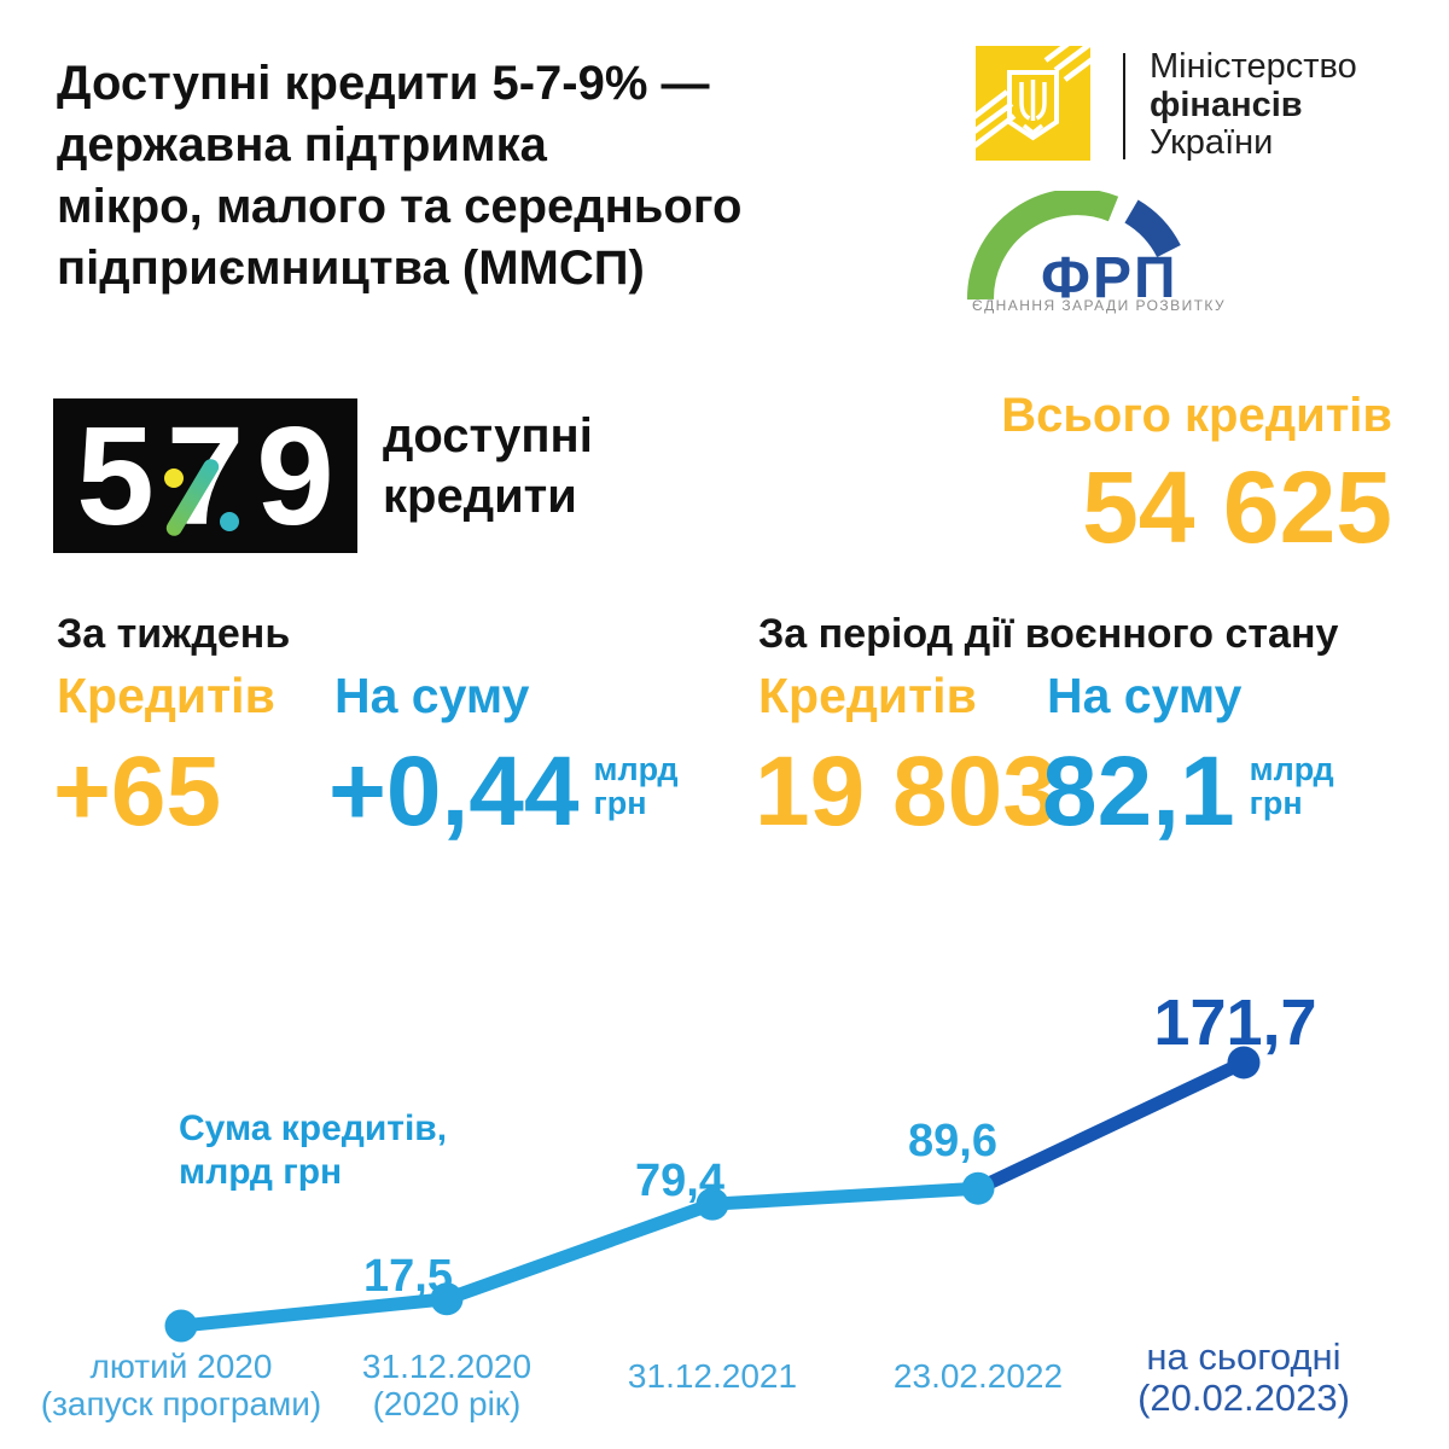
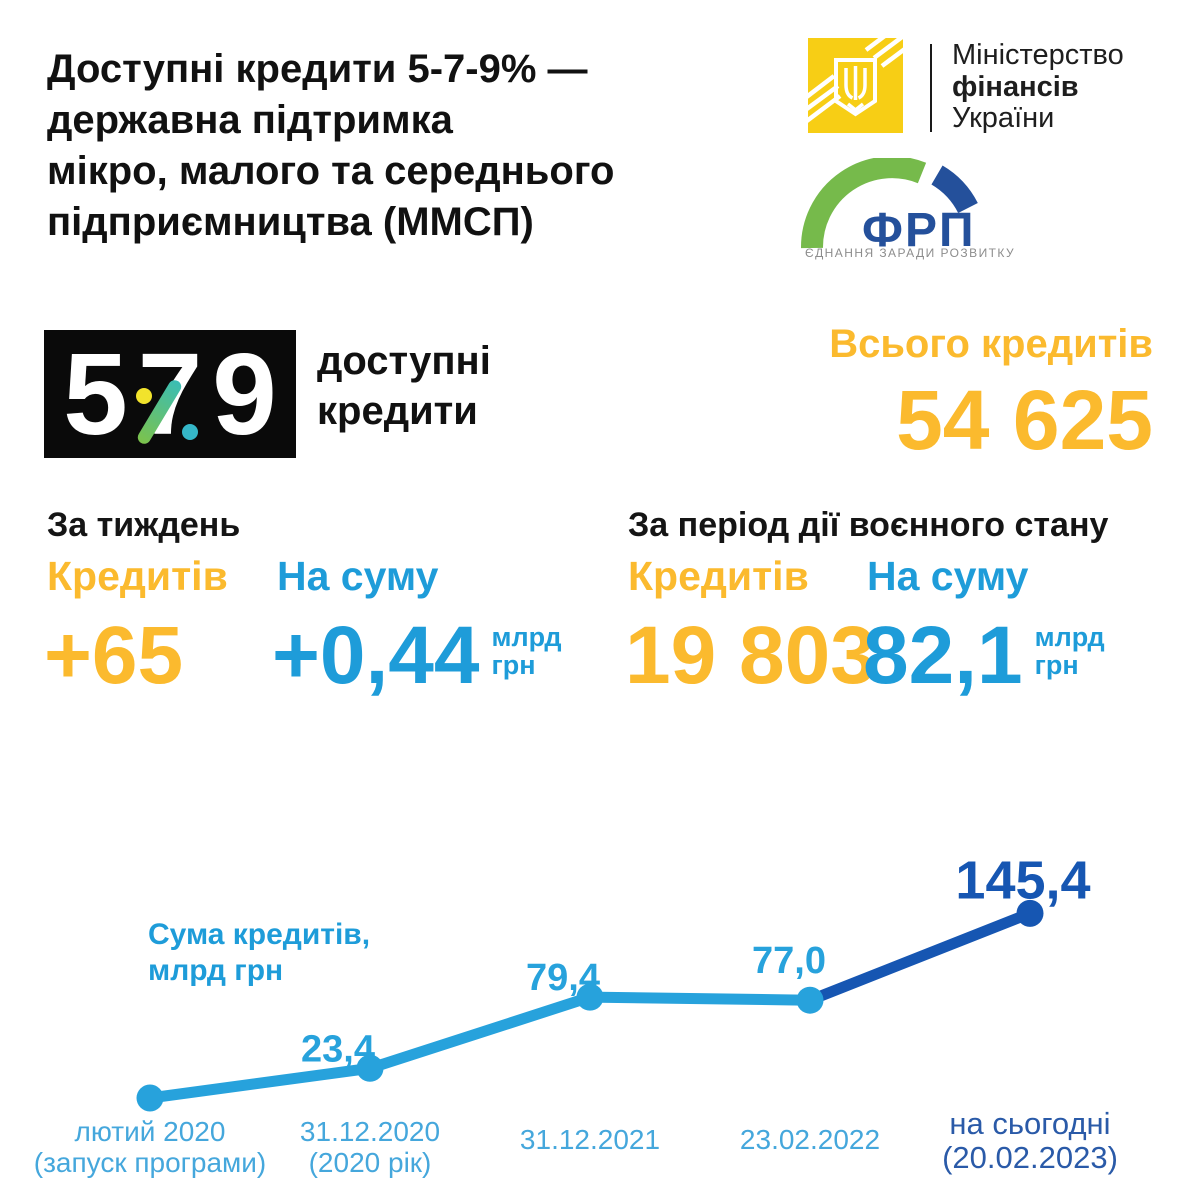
31.12.2020 (2020 рік): 17,5 -> 23,4
23.02.2022: 89,6 -> 77,0
на сьогодні (20.02.2023): 171,7 -> 145,4
